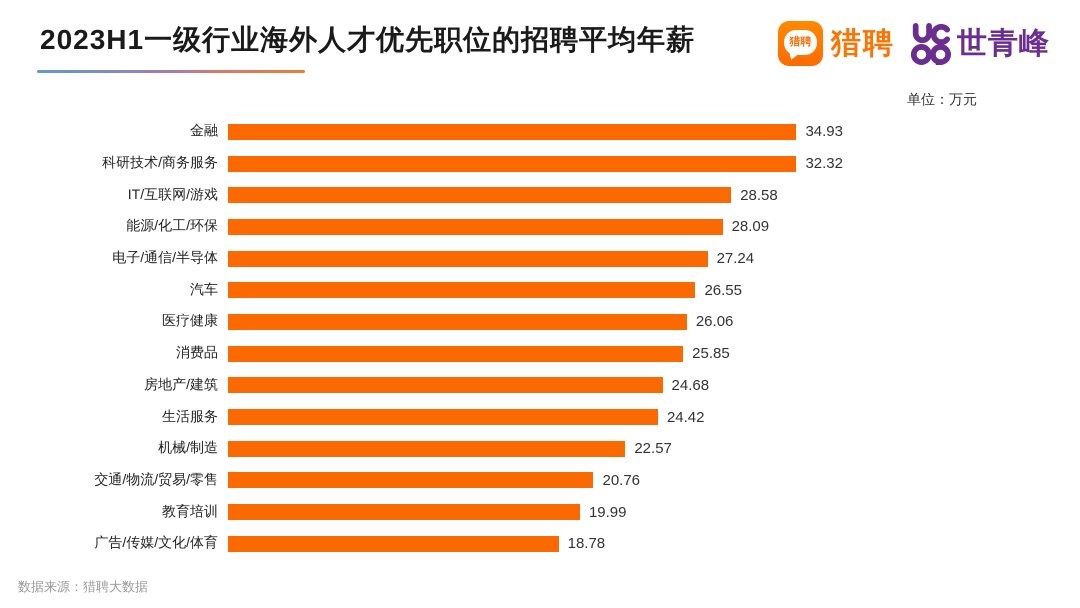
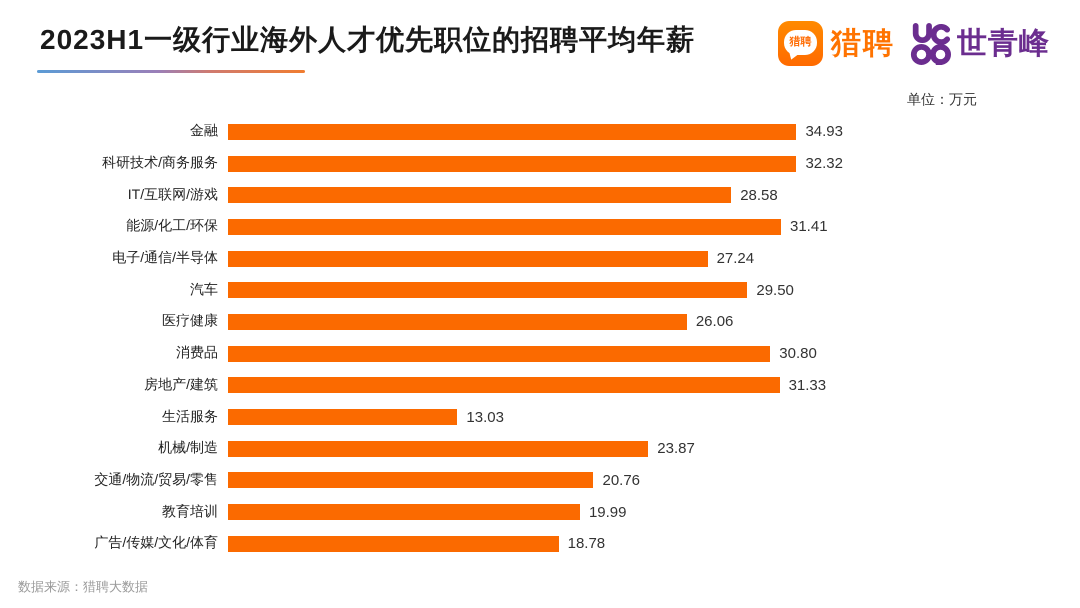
能源/化工/环保: 28.09 -> 31.41
汽车: 26.55 -> 29.50
消费品: 25.85 -> 30.80
房地产/建筑: 24.68 -> 31.33
生活服务: 24.42 -> 13.03
机械/制造: 22.57 -> 23.87
